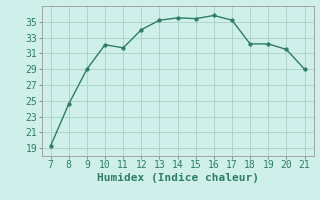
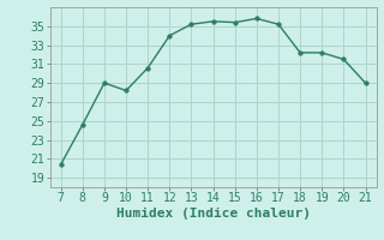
7: 19.3 -> 20.4
10: 32.1 -> 28.2
11: 31.7 -> 30.6
